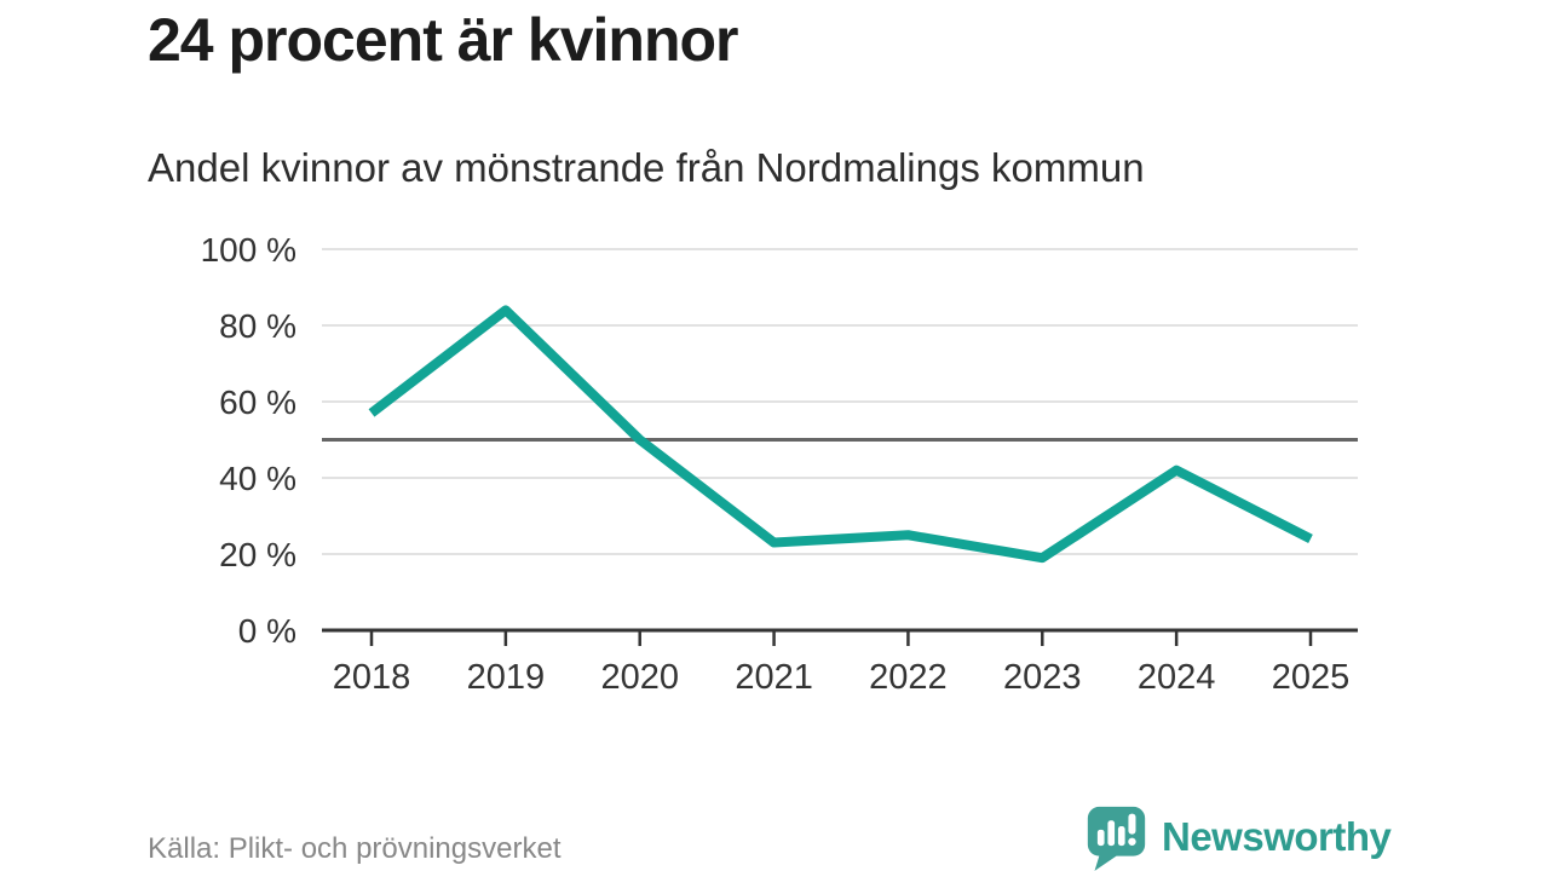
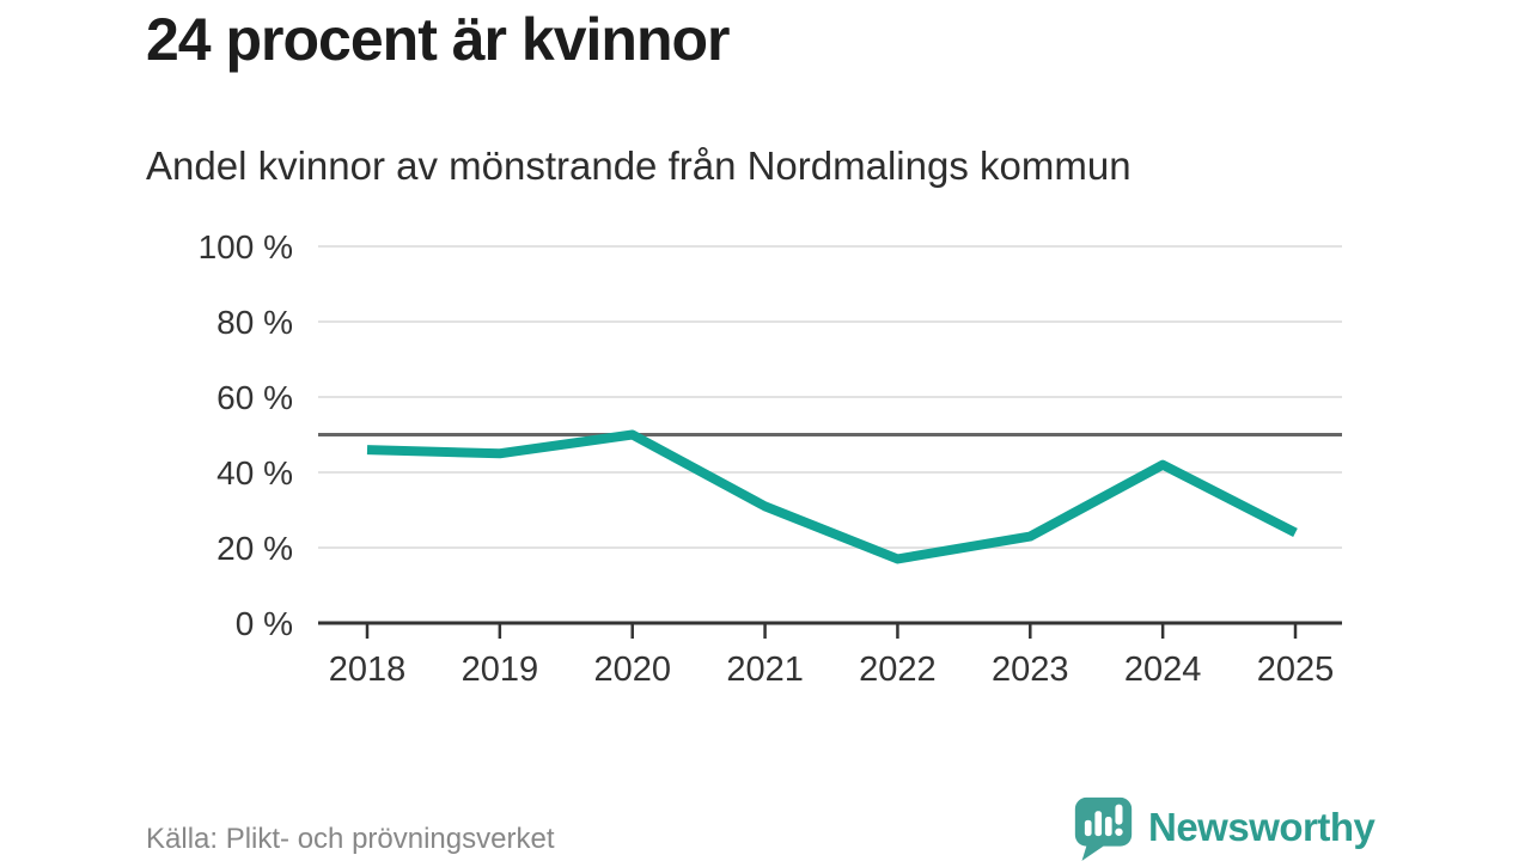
2018: 57% -> 46%
2019: 84% -> 45%
2021: 23% -> 31%
2022: 25% -> 17%
2023: 19% -> 23%
